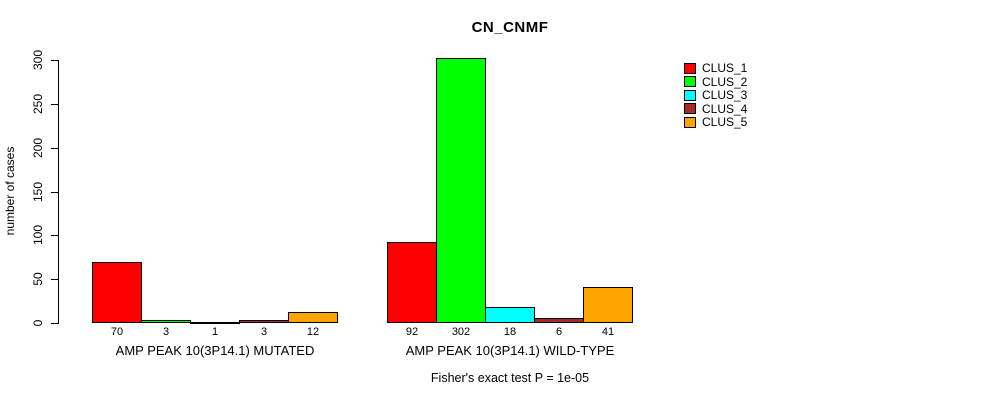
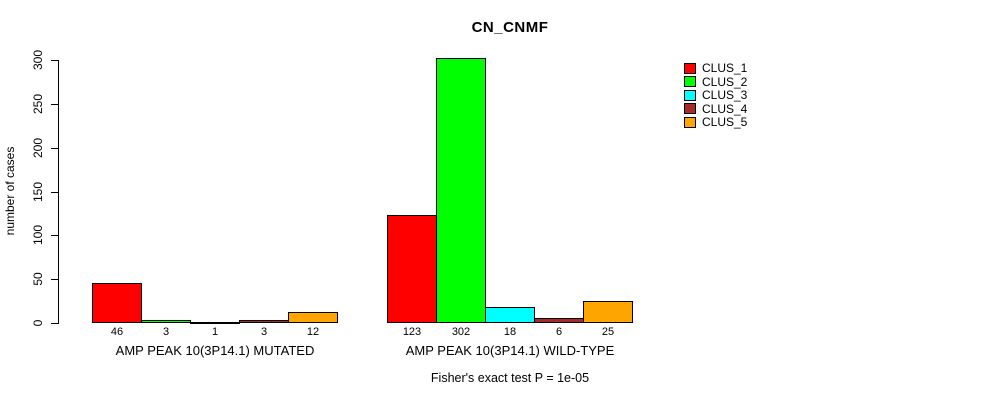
CLUS_1/AMP PEAK 10(3P14.1) MUTATED: 70 -> 46
CLUS_1/AMP PEAK 10(3P14.1) WILD-TYPE: 92 -> 123
CLUS_5/AMP PEAK 10(3P14.1) WILD-TYPE: 41 -> 25
